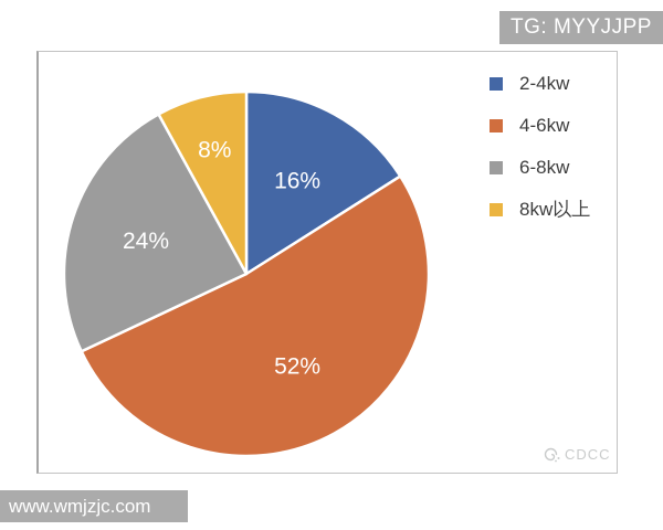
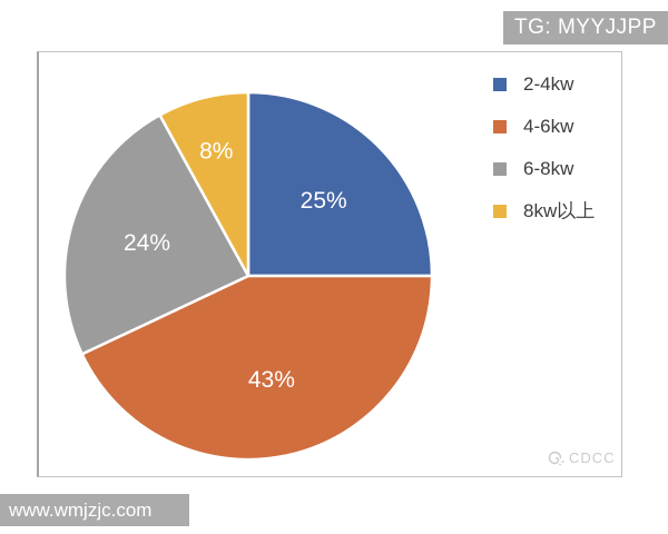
2-4kw: 16% -> 25%
4-6kw: 52% -> 43%
